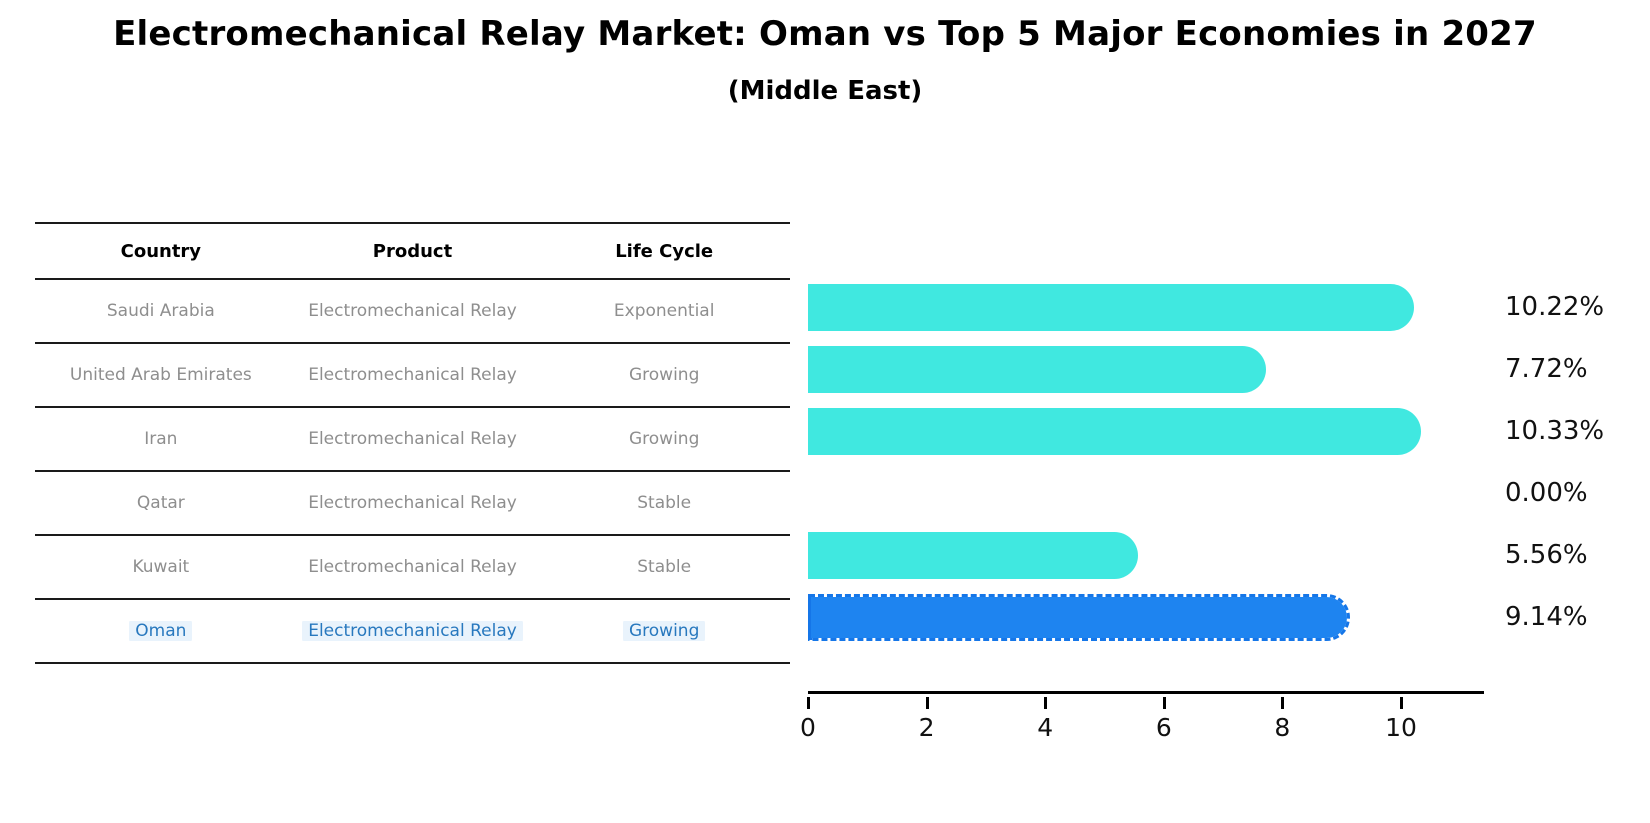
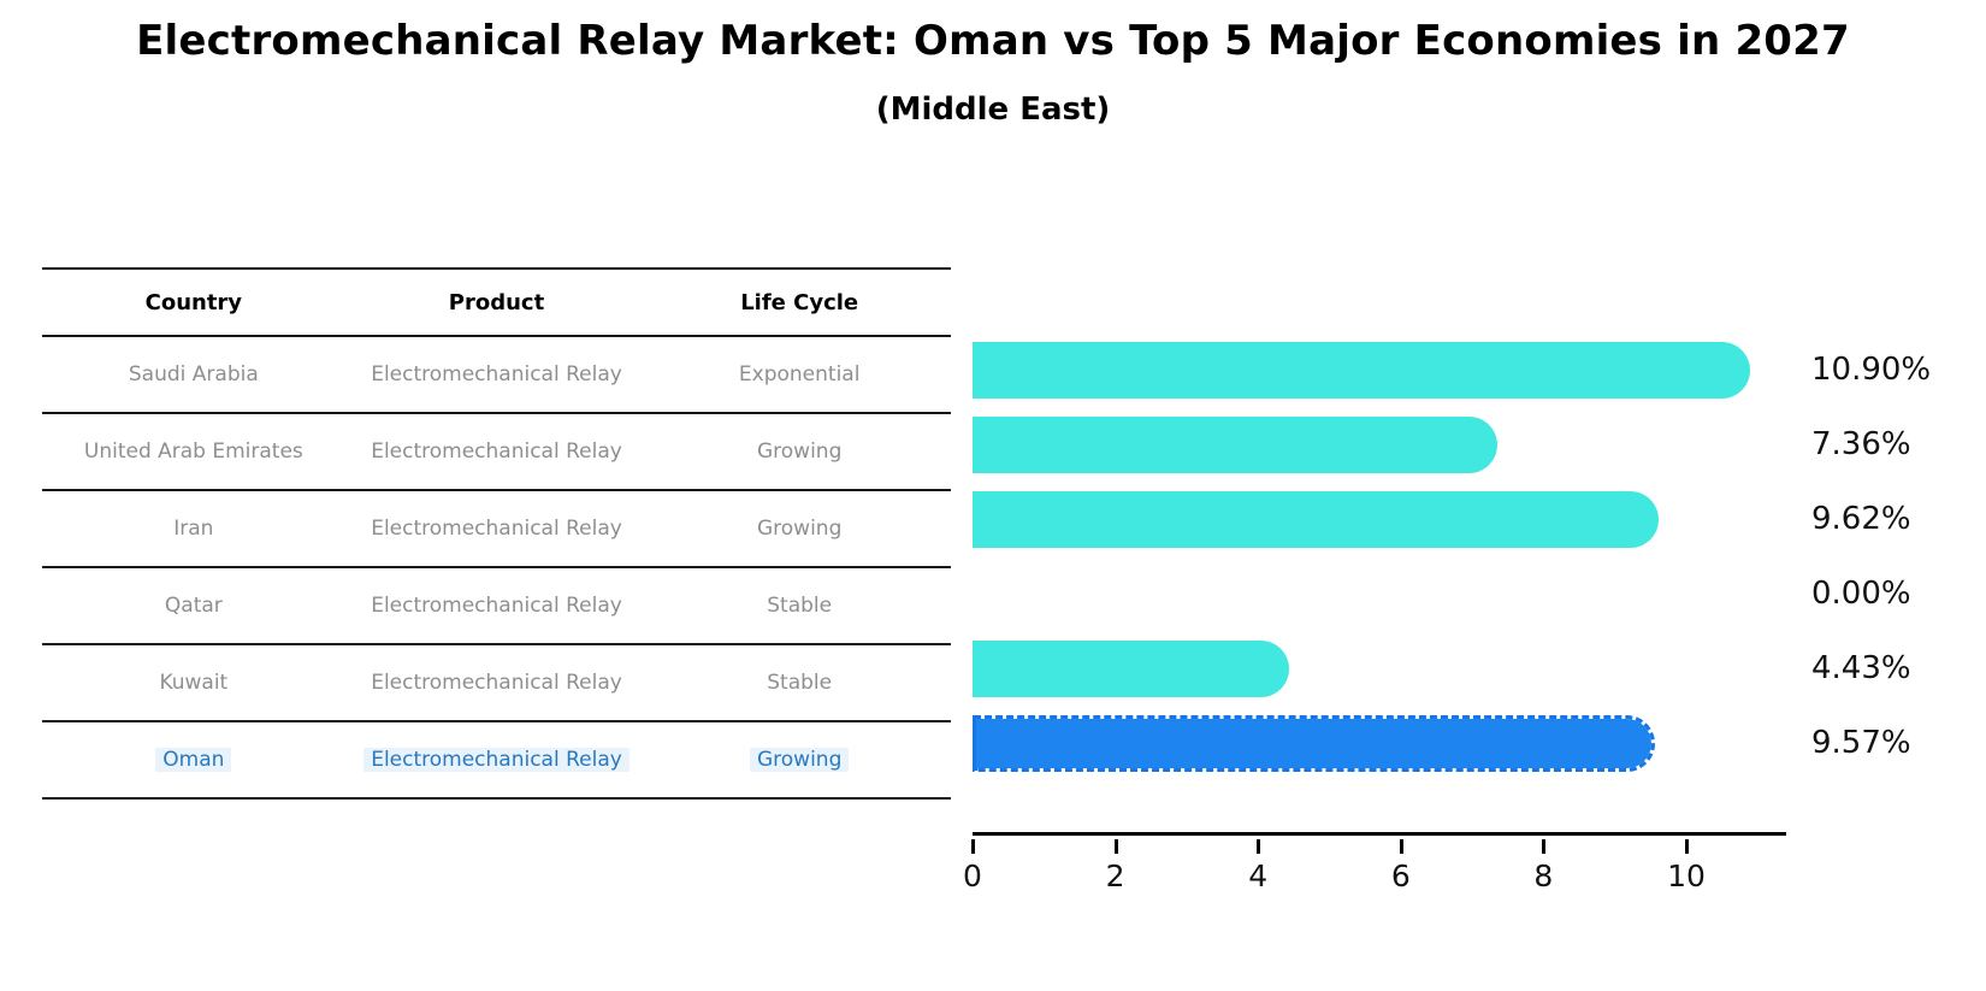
Saudi Arabia: 10.22% -> 10.90%
United Arab Emirates: 7.72% -> 7.36%
Iran: 10.33% -> 9.62%
Kuwait: 5.56% -> 4.43%
Oman: 9.14% -> 9.57%
